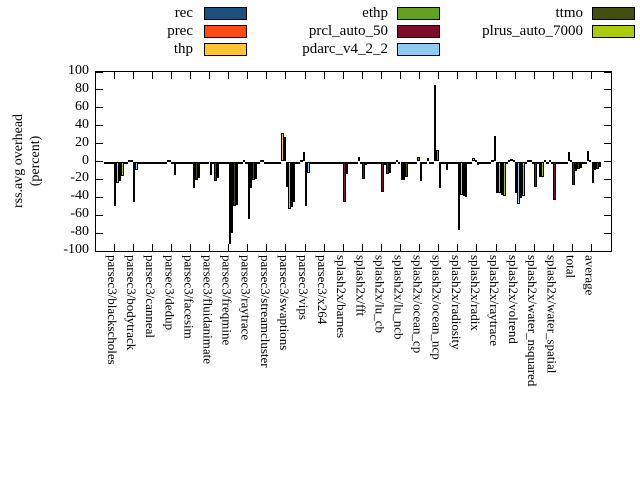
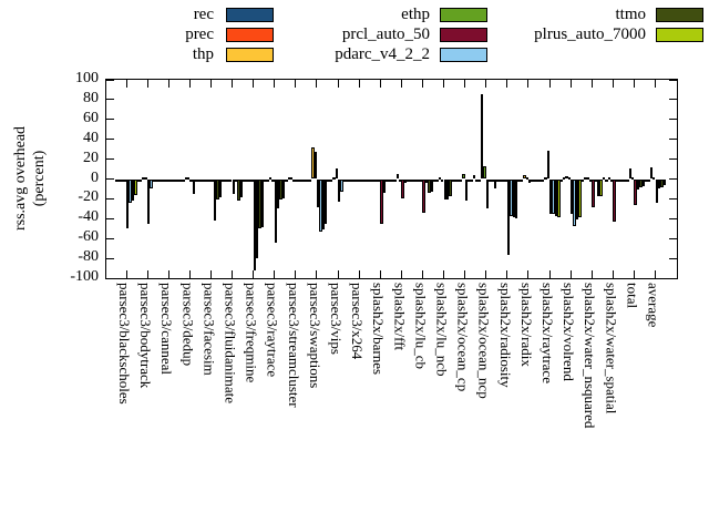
pdarc_v4_2_2/parsec3/facesim: -30 -> -40
prcl_auto_50/parsec3/vips: -50 -> -20
